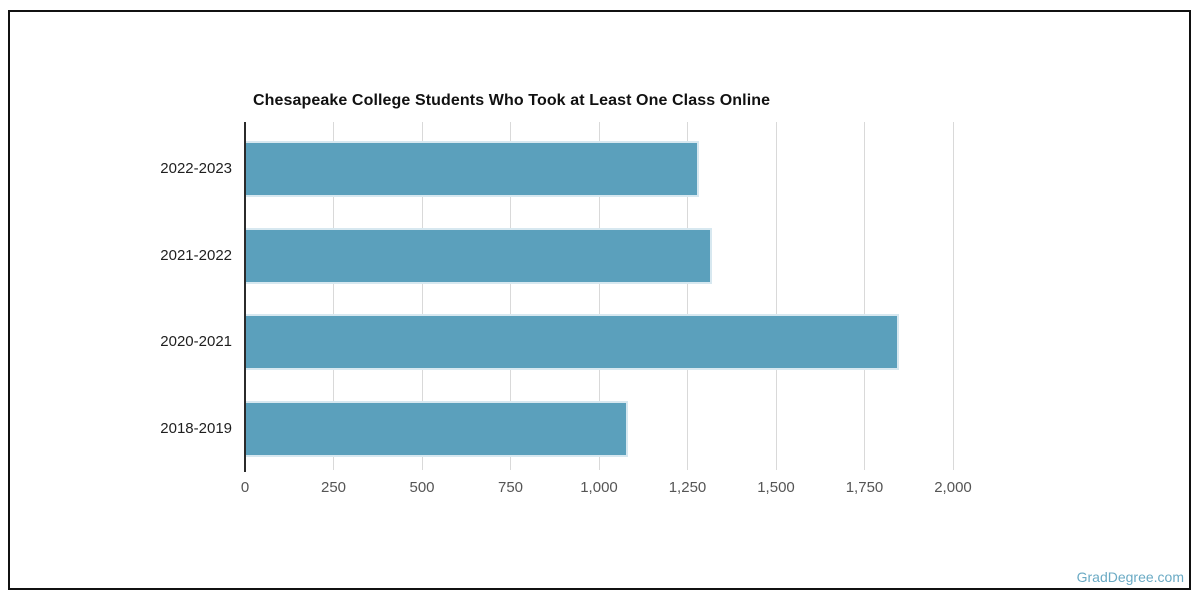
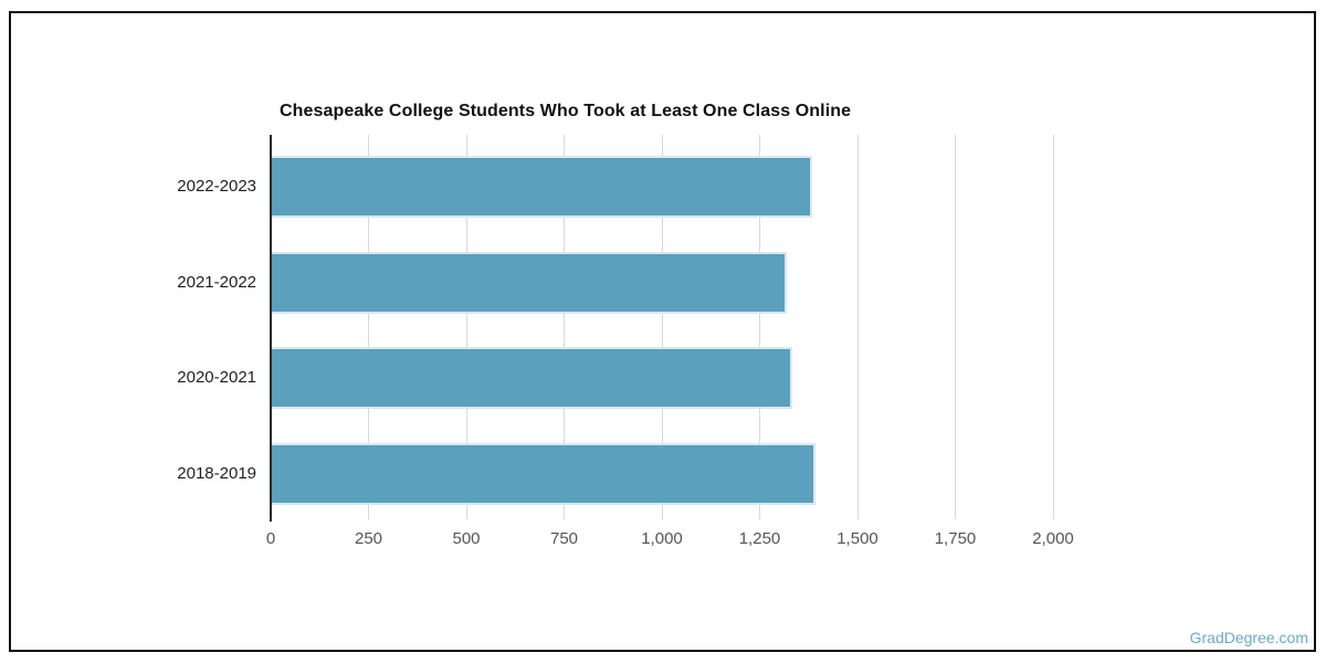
2022-2023: 1280 -> 1380
2020-2021: 1840 -> 1330
2018-2019: 1080 -> 1390
